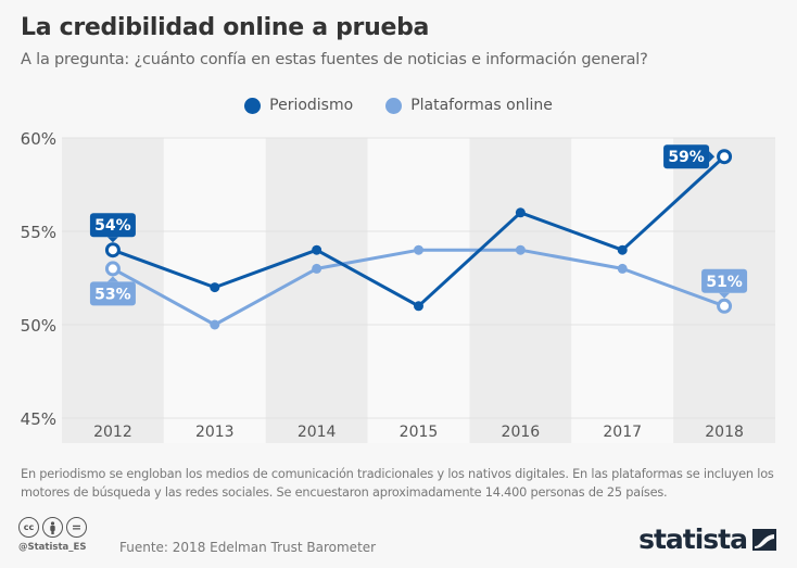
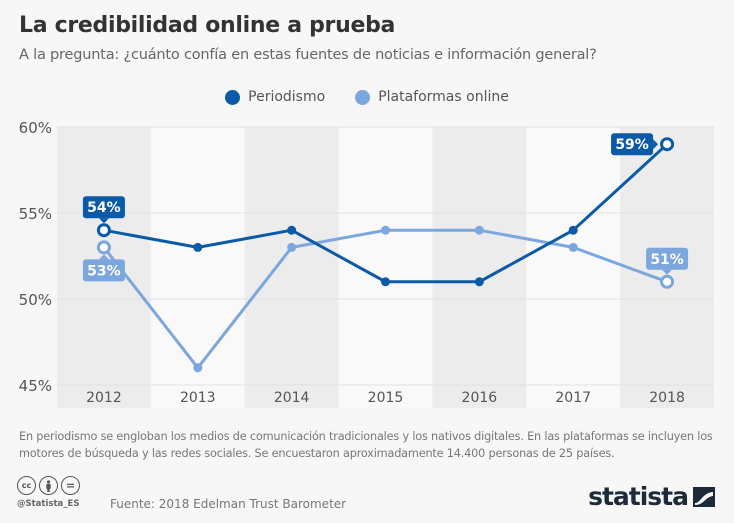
Periodismo/2013: 52% -> 53%
Plataformas online/2013: 50% -> 46%
Periodismo/2016: 56% -> 51%
